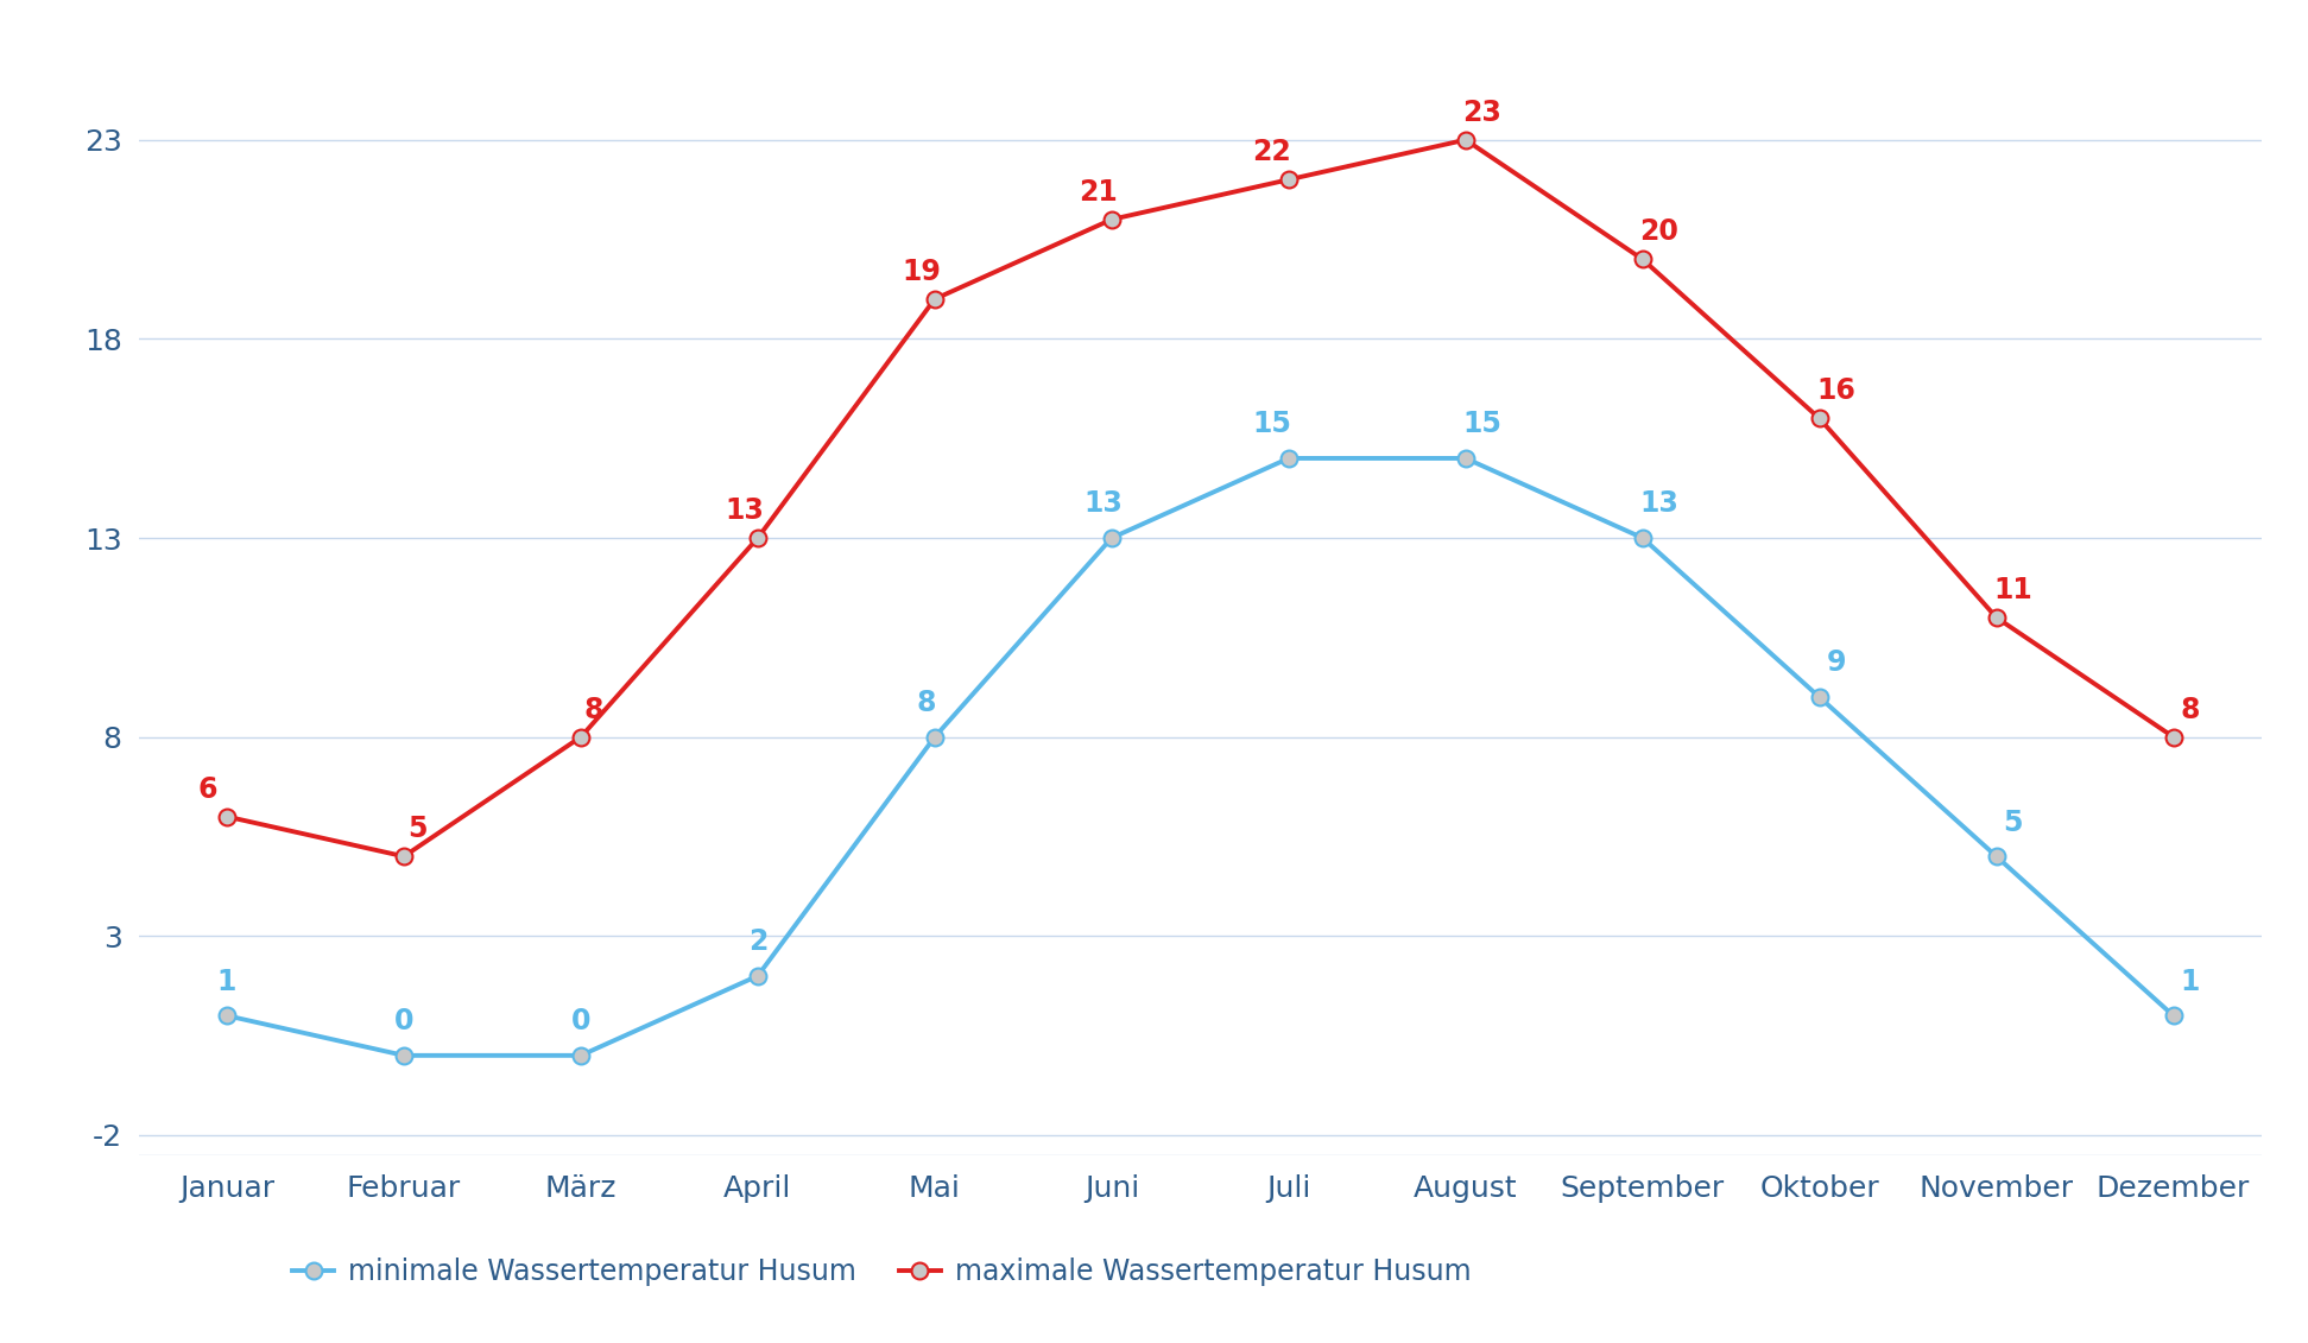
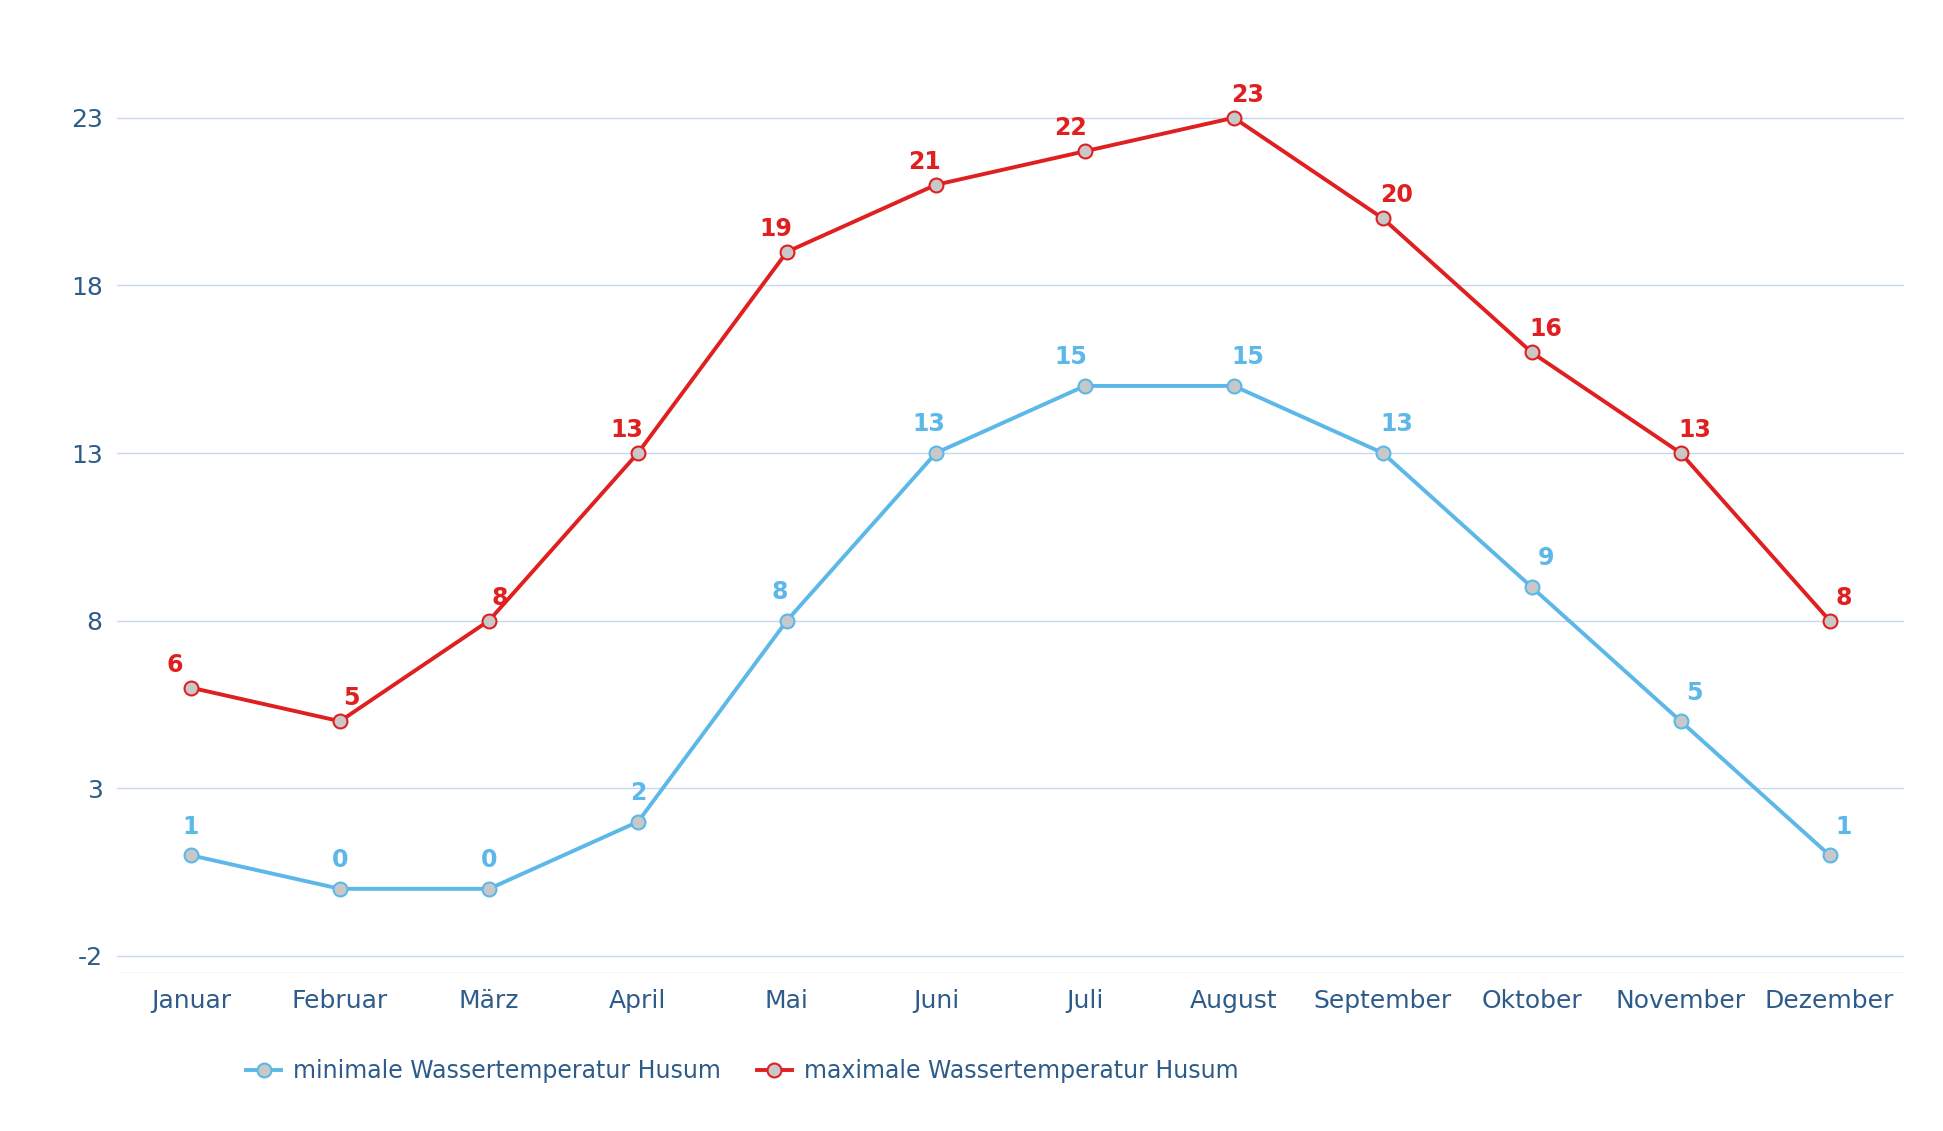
maximale Wassertemperatur Husum/November: 11 -> 13
